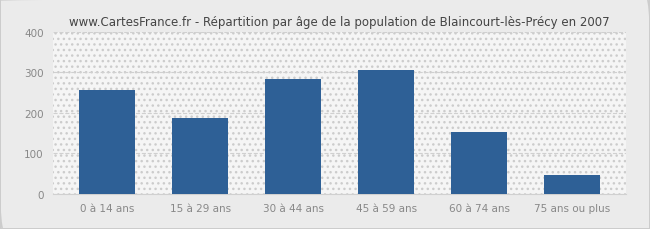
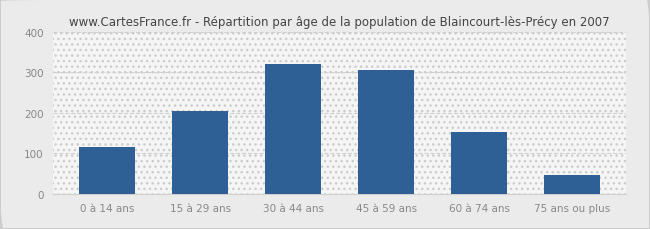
0 à 14 ans: 257 -> 115
15 à 29 ans: 186 -> 205
30 à 44 ans: 282 -> 320
